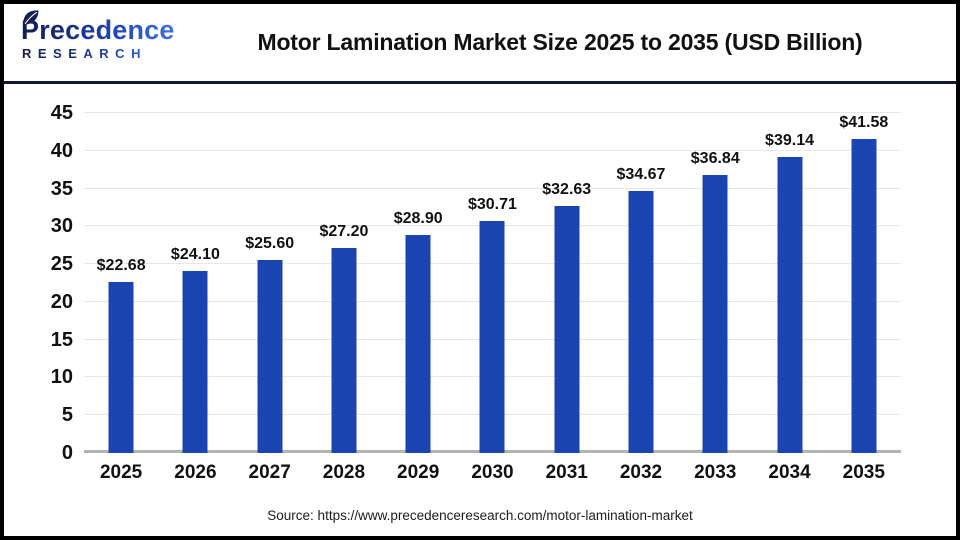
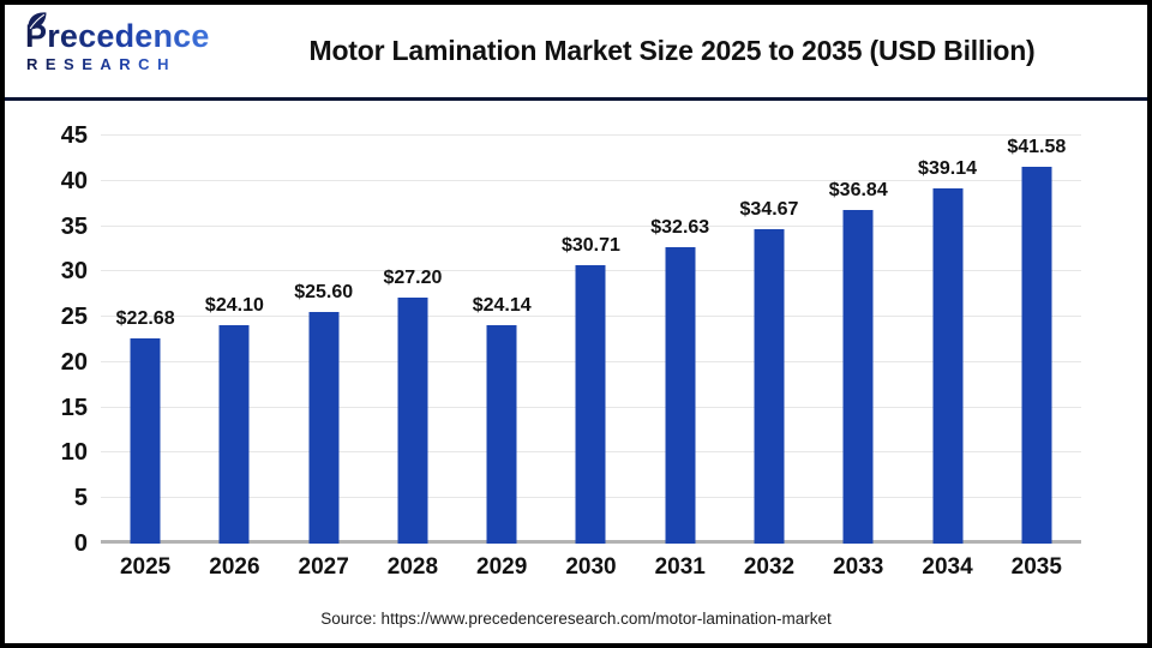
2029: $28.90 -> $24.14
